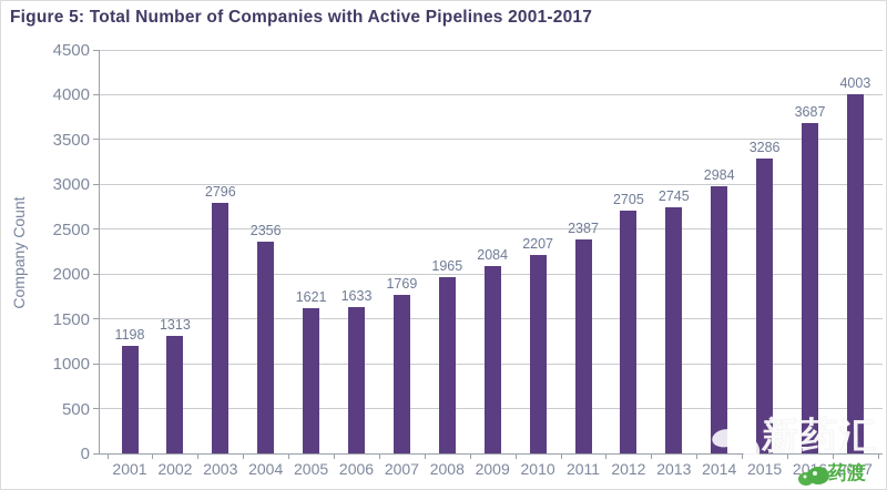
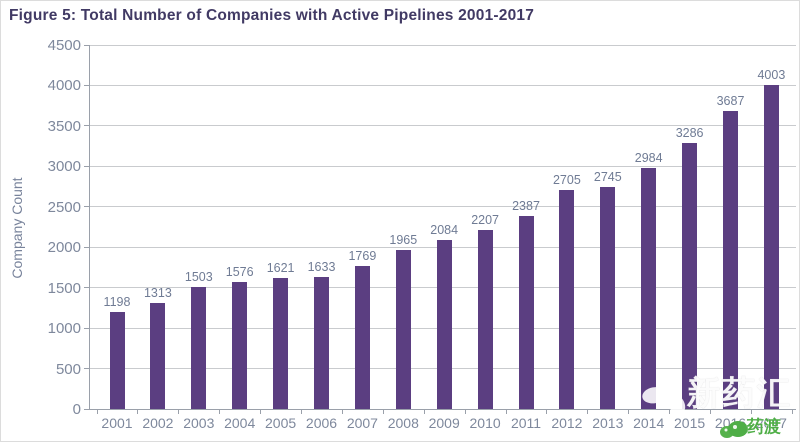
2003: 2796 -> 1503
2004: 2356 -> 1576
